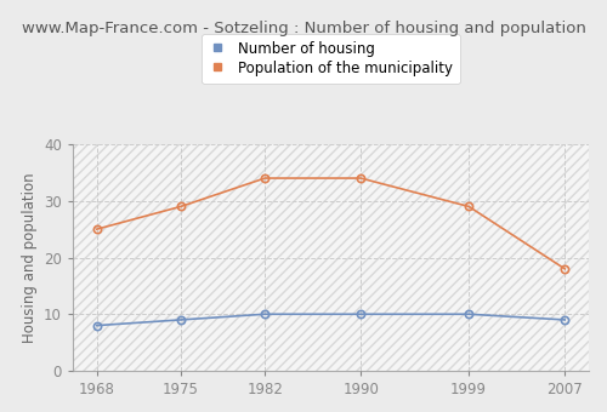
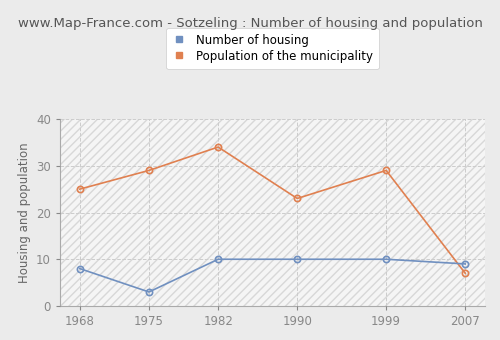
Number of housing/1975: 9 -> 3
Population of the municipality/1990: 34 -> 23
Population of the municipality/2007: 18 -> 7
